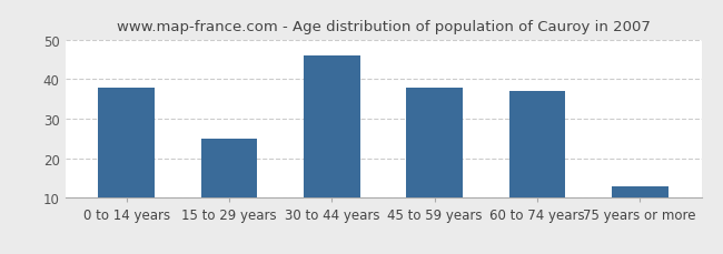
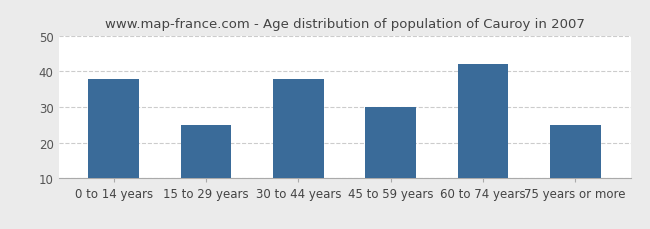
30 to 44 years: 46 -> 38
45 to 59 years: 38 -> 30
60 to 74 years: 37 -> 42
75 years or more: 13 -> 25
